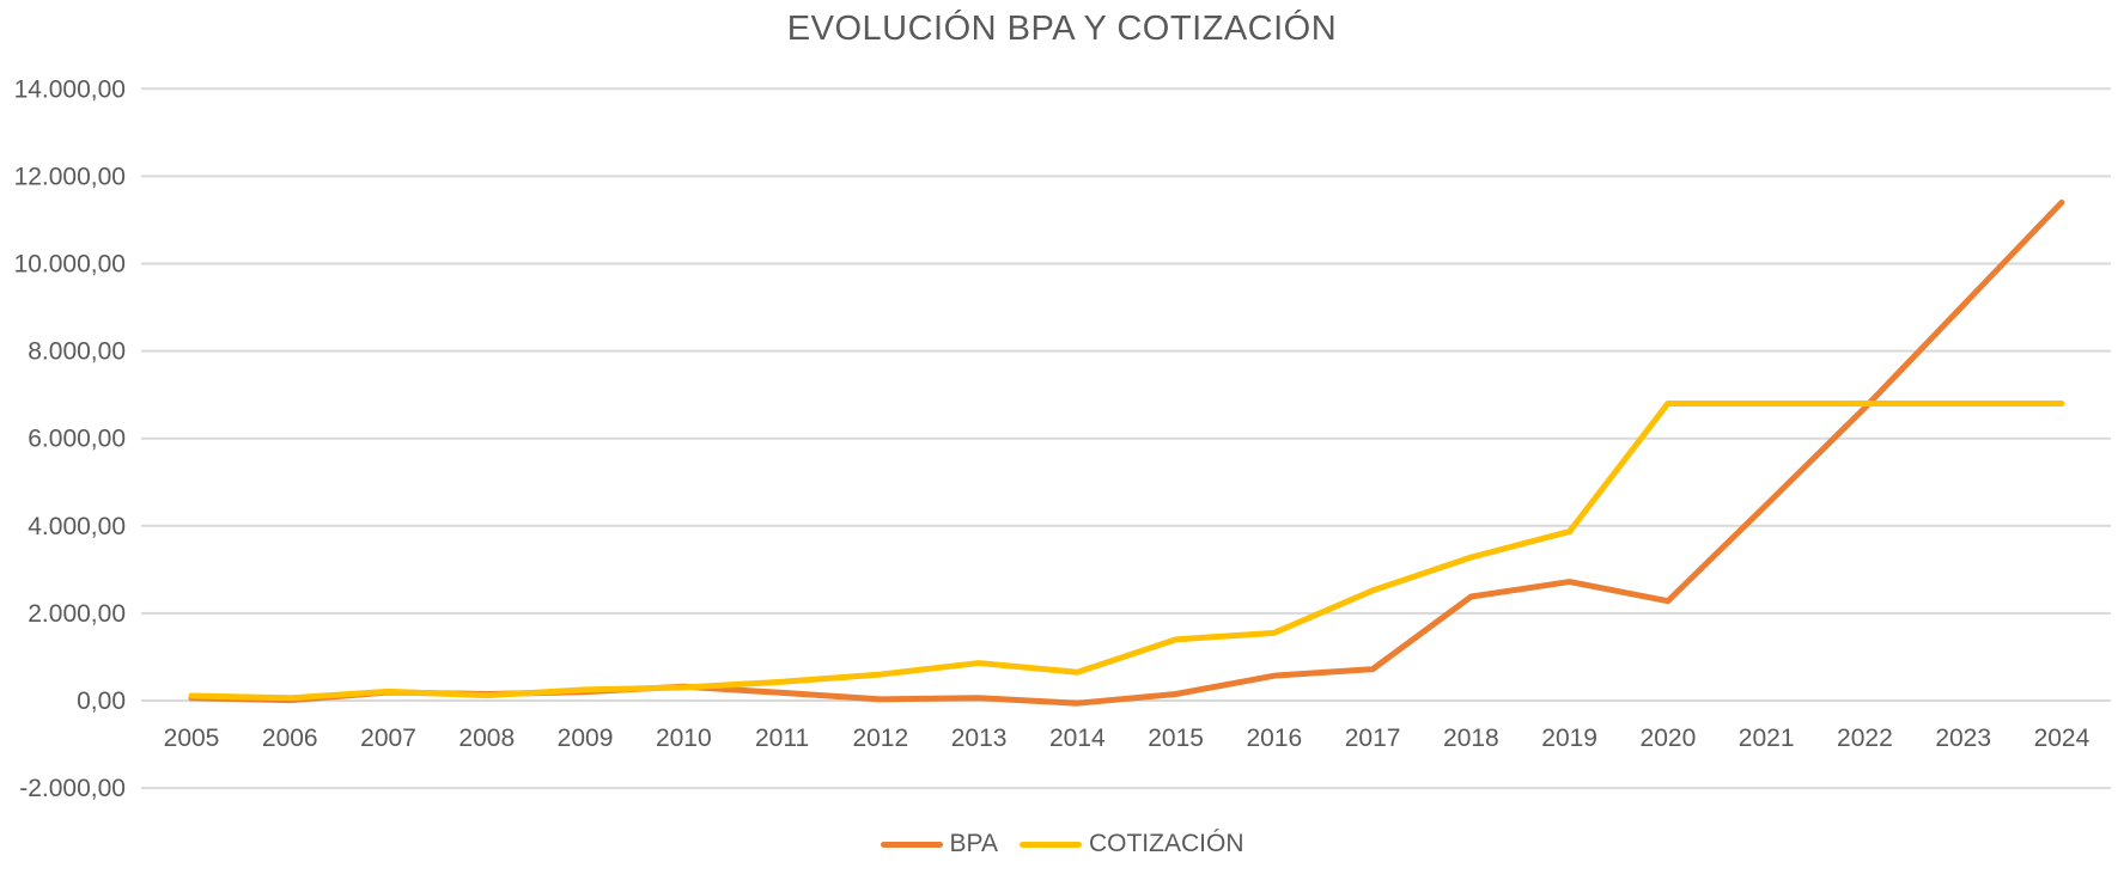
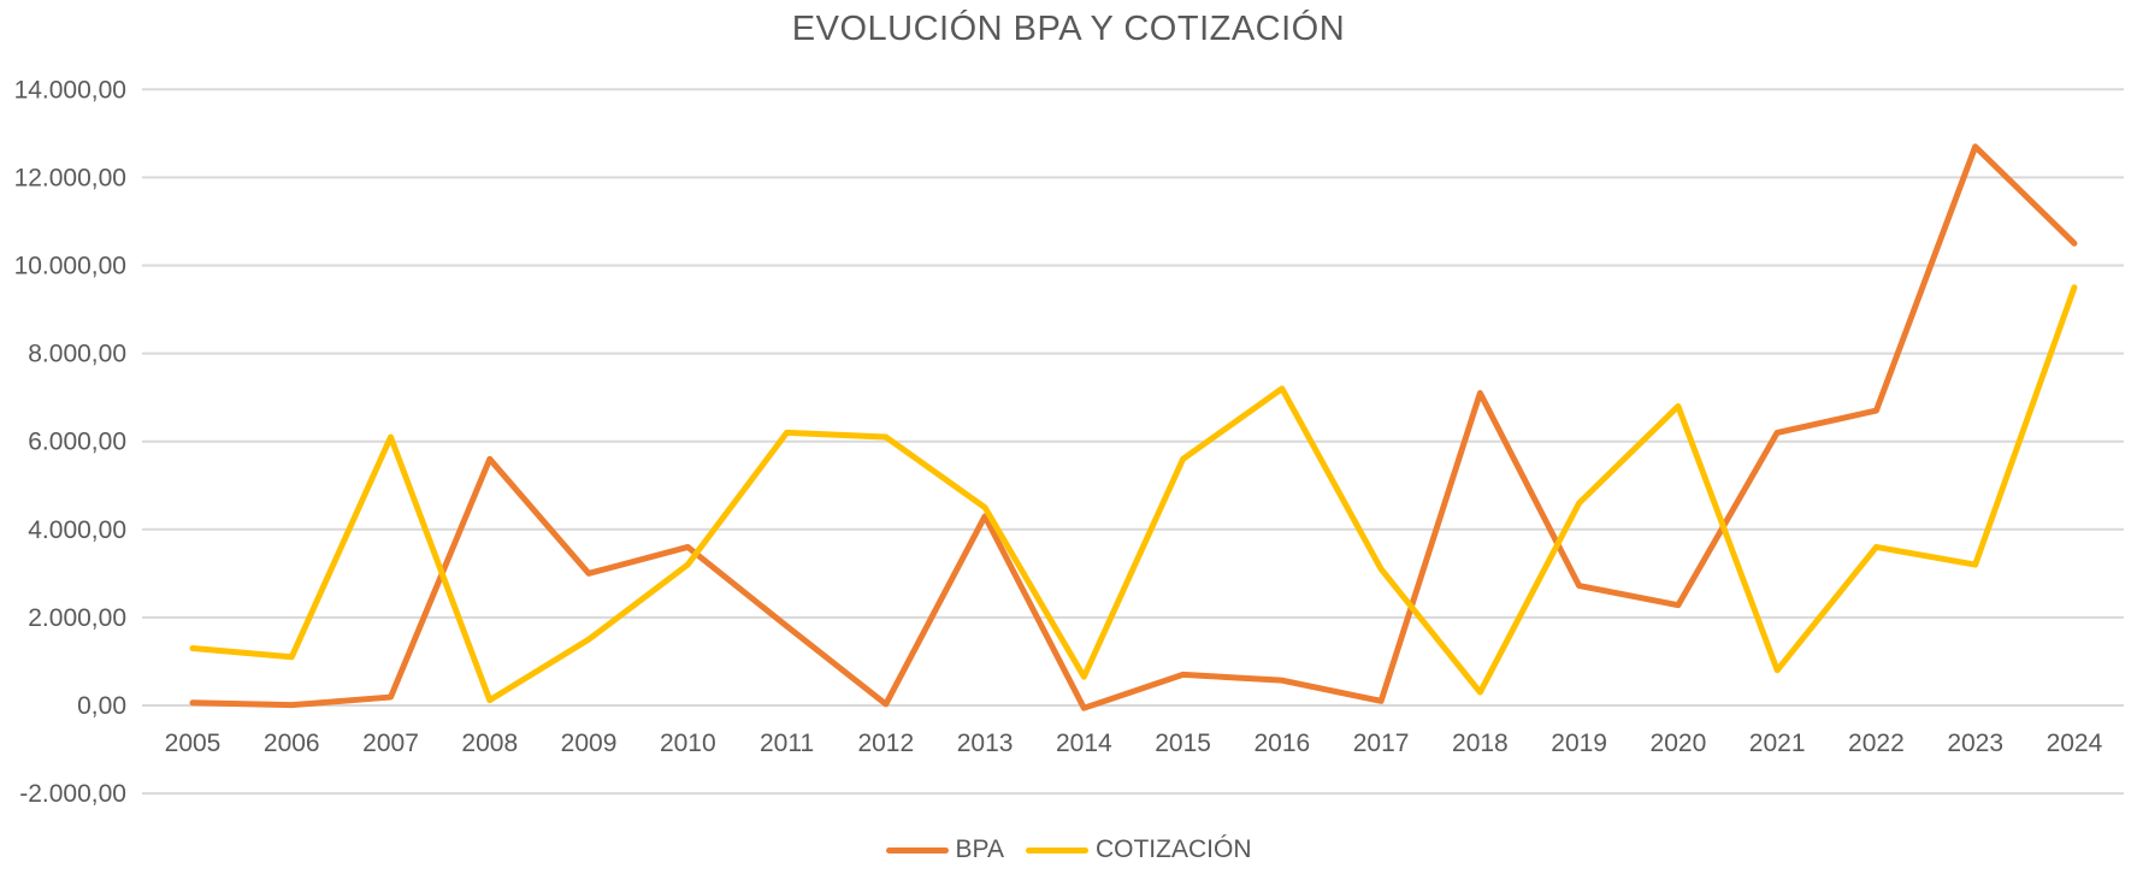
COTIZACIÓN/2005: 100 -> 1300
COTIZACIÓN/2006: 100 -> 1100
COTIZACIÓN/2007: 200 -> 6100
BPA/2008: 200 -> 5600
BPA/2009: 200 -> 3000
COTIZACIÓN/2009: 200 -> 1500
BPA/2010: 300 -> 3600
COTIZACIÓN/2010: 300 -> 3200
BPA/2011: 200 -> 1800
COTIZACIÓN/2011: 400 -> 6200
COTIZACIÓN/2012: 600 -> 6100
BPA/2013: 100 -> 4300
COTIZACIÓN/2013: 900 -> 4500
BPA/2015: 200 -> 700
COTIZACIÓN/2015: 1400 -> 5600
COTIZACIÓN/2016: 1600 -> 7200
BPA/2017: 700 -> 100
COTIZACIÓN/2017: 2500 -> 3100
BPA/2018: 2400 -> 7100
COTIZACIÓN/2018: 3300 -> 300
COTIZACIÓN/2019: 3900 -> 4600
BPA/2021: 4500 -> 6200
COTIZACIÓN/2021: 6800 -> 800
COTIZACIÓN/2022: 6800 -> 3600
BPA/2023: 9000 -> 12700
COTIZACIÓN/2023: 6800 -> 3200
BPA/2024: 11400 -> 10500
COTIZACIÓN/2024: 6800 -> 9500
